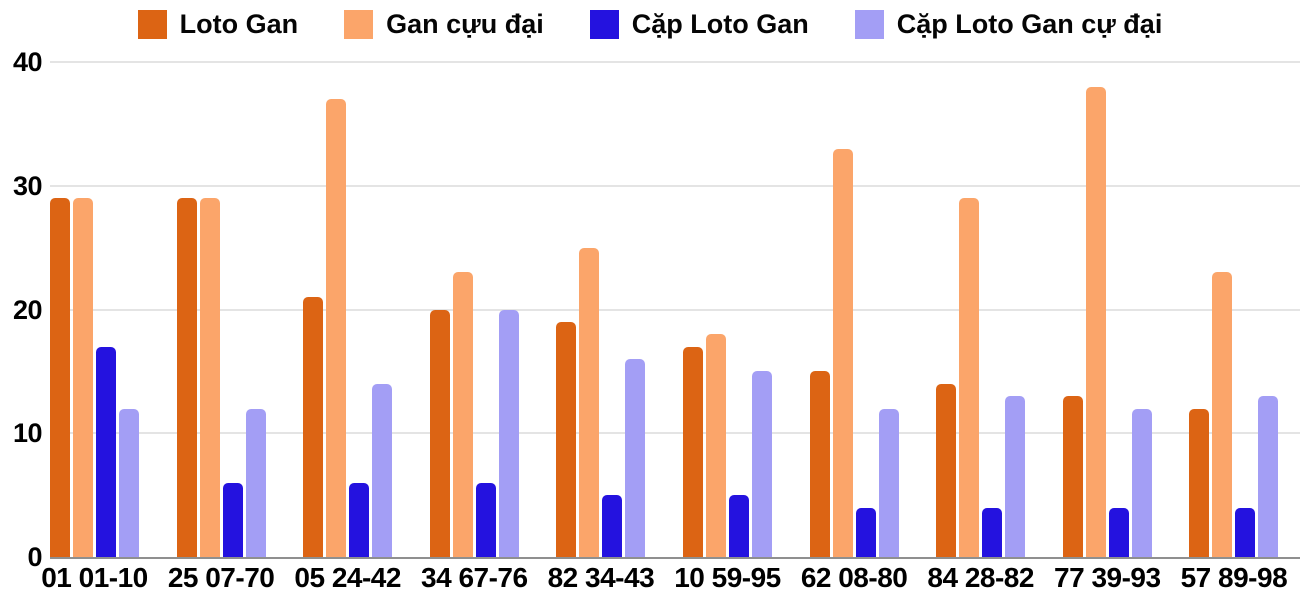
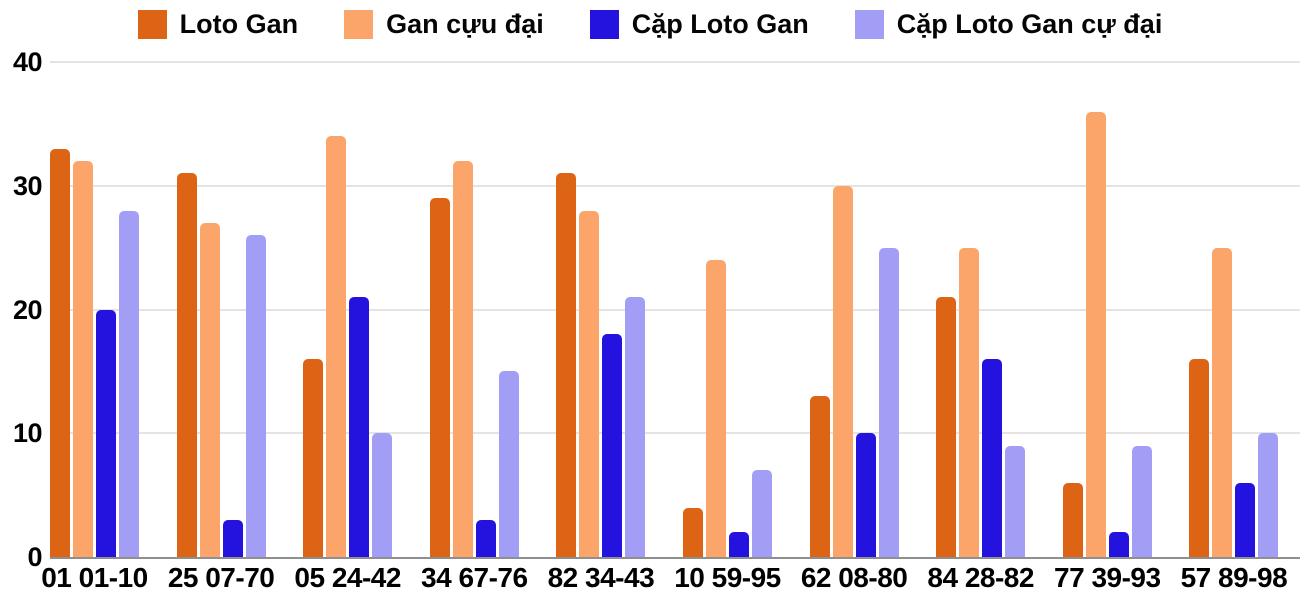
Loto Gan/01 01-10: 29 -> 33
Gan cựu đại/01 01-10: 29 -> 32
Cặp Loto Gan/01 01-10: 17 -> 20
Cặp Loto Gan cự đại/01 01-10: 12 -> 28
Loto Gan/25 07-70: 29 -> 31
Gan cựu đại/25 07-70: 29 -> 27
Cặp Loto Gan/25 07-70: 6 -> 3
Cặp Loto Gan cự đại/25 07-70: 12 -> 26
Loto Gan/05 24-42: 21 -> 16
Gan cựu đại/05 24-42: 37 -> 34
Cặp Loto Gan/05 24-42: 6 -> 21
Cặp Loto Gan cự đại/05 24-42: 14 -> 10
Loto Gan/34 67-76: 20 -> 29
Gan cựu đại/34 67-76: 23 -> 32
Cặp Loto Gan/34 67-76: 6 -> 3
Cặp Loto Gan cự đại/34 67-76: 20 -> 15
Loto Gan/82 34-43: 19 -> 31
Gan cựu đại/82 34-43: 25 -> 28
Cặp Loto Gan/82 34-43: 5 -> 18
Cặp Loto Gan cự đại/82 34-43: 16 -> 21
Loto Gan/10 59-95: 17 -> 4
Gan cựu đại/10 59-95: 18 -> 24
Cặp Loto Gan/10 59-95: 5 -> 2
Cặp Loto Gan cự đại/10 59-95: 15 -> 7
Loto Gan/62 08-80: 15 -> 13
Gan cựu đại/62 08-80: 33 -> 30
Cặp Loto Gan/62 08-80: 4 -> 10
Cặp Loto Gan cự đại/62 08-80: 12 -> 25
Loto Gan/84 28-82: 14 -> 21
Gan cựu đại/84 28-82: 29 -> 25
Cặp Loto Gan/84 28-82: 4 -> 16
Cặp Loto Gan cự đại/84 28-82: 13 -> 9
Loto Gan/77 39-93: 13 -> 6
Gan cựu đại/77 39-93: 38 -> 36
Cặp Loto Gan/77 39-93: 4 -> 2
Cặp Loto Gan cự đại/77 39-93: 12 -> 9
Loto Gan/57 89-98: 12 -> 16
Gan cựu đại/57 89-98: 23 -> 25
Cặp Loto Gan/57 89-98: 4 -> 6
Cặp Loto Gan cự đại/57 89-98: 13 -> 10
